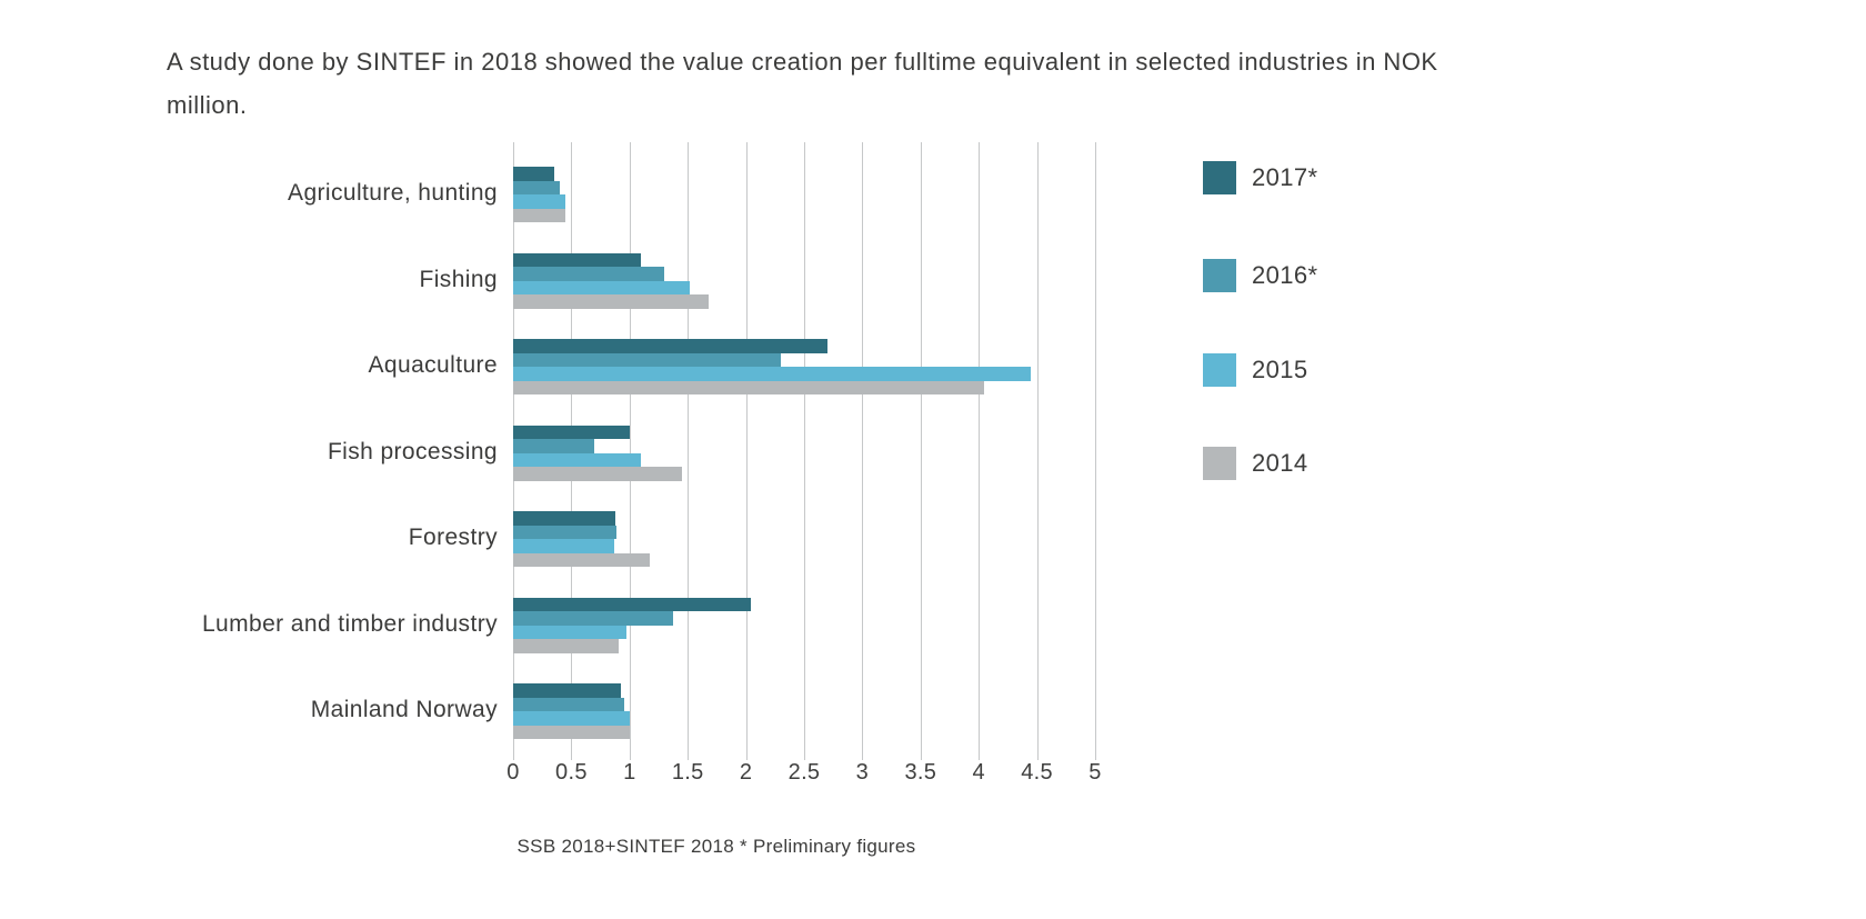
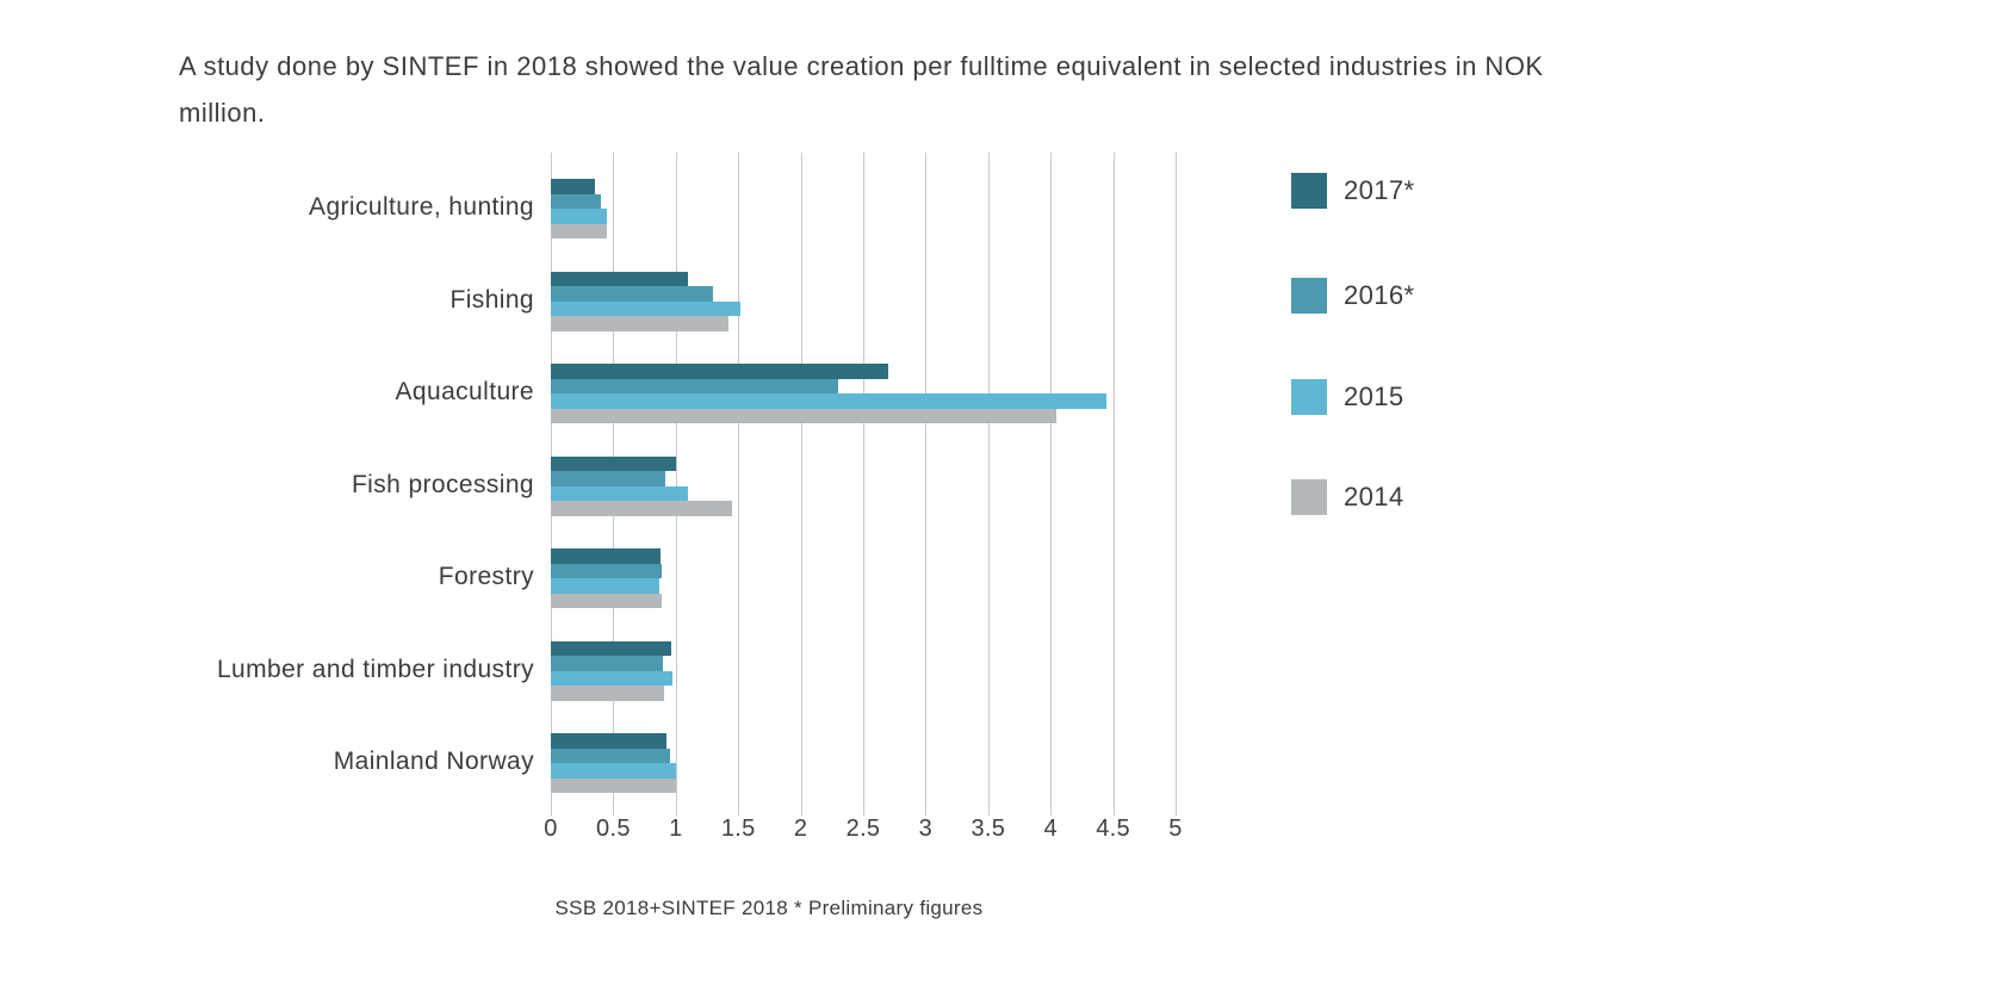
2014/Fishing: 1.68 -> 1.42
2016*/Fish processing: 0.70 -> 0.92
2014/Forestry: 1.17 -> 0.89
2017*/Lumber and timber industry: 2.04 -> 0.96
2016*/Lumber and timber industry: 1.37 -> 0.90
